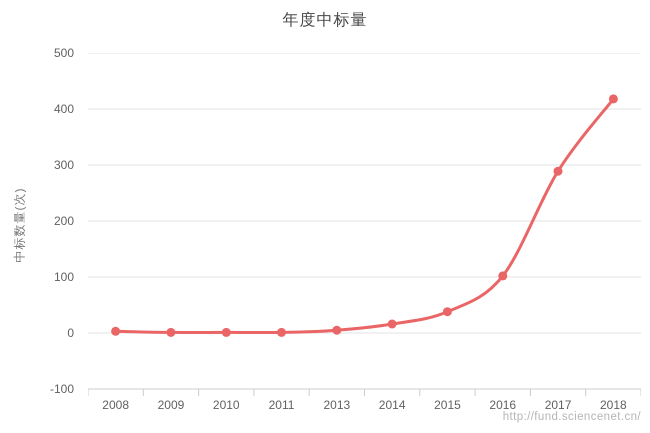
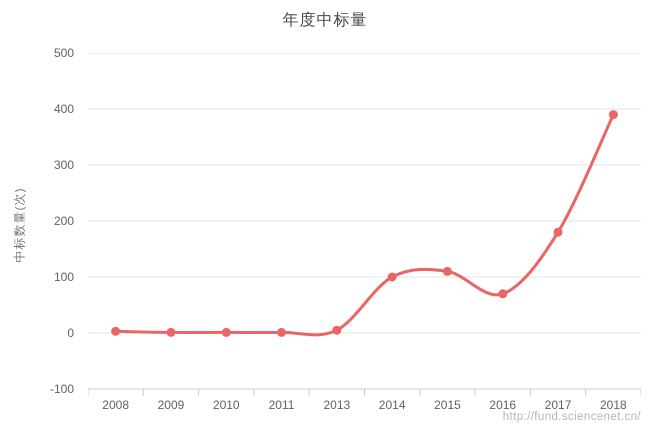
2014: 20 -> 100
2015: 40 -> 110
2016: 100 -> 70
2017: 290 -> 180
2018: 420 -> 390
